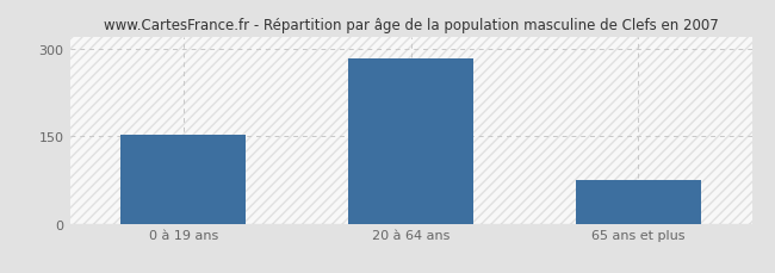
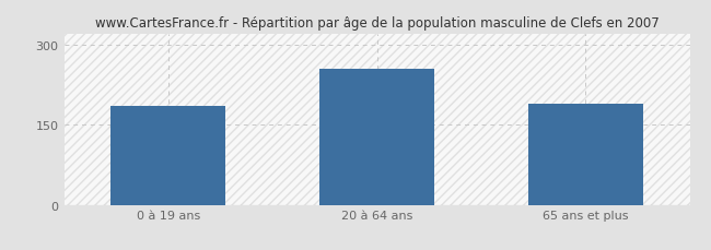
0 à 19 ans: 152 -> 185
20 à 64 ans: 283 -> 255
65 ans et plus: 75 -> 190
